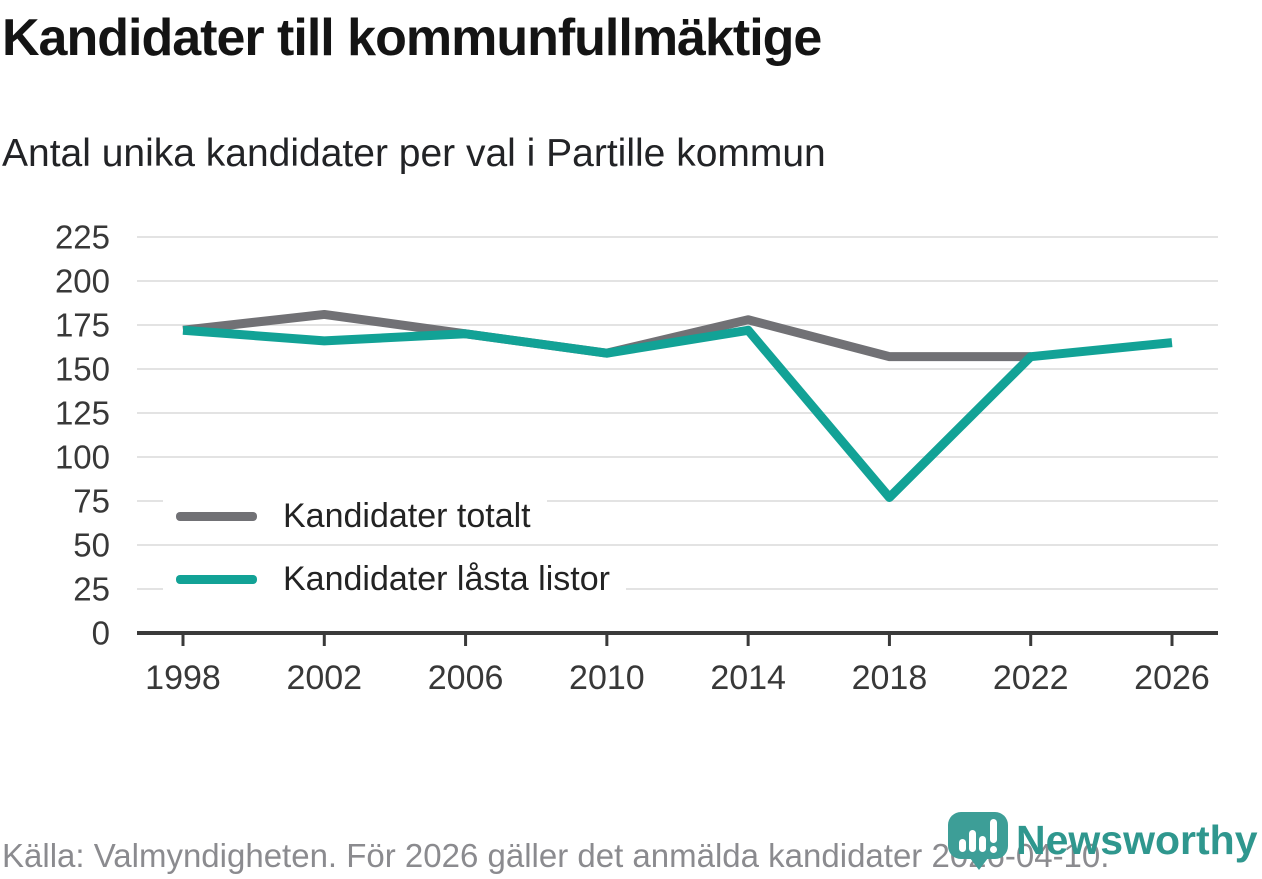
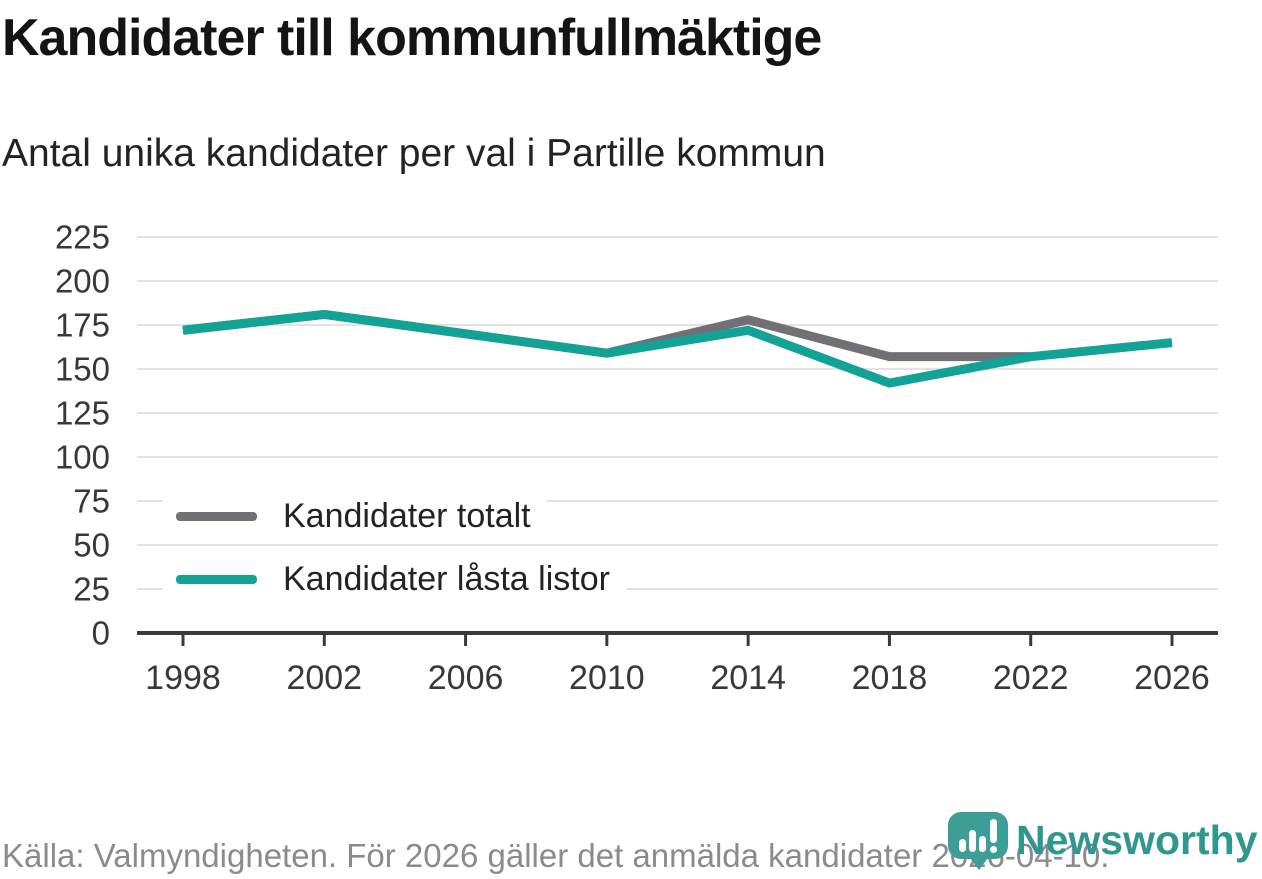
Kandidater låsta listor/2002: 166 -> 181
Kandidater låsta listor/2018: 77 -> 142
